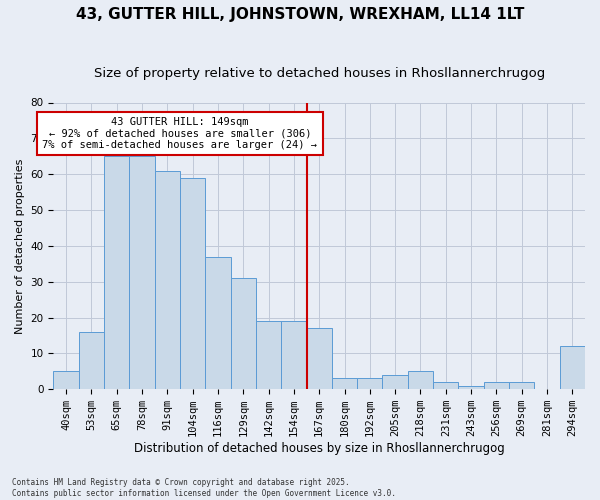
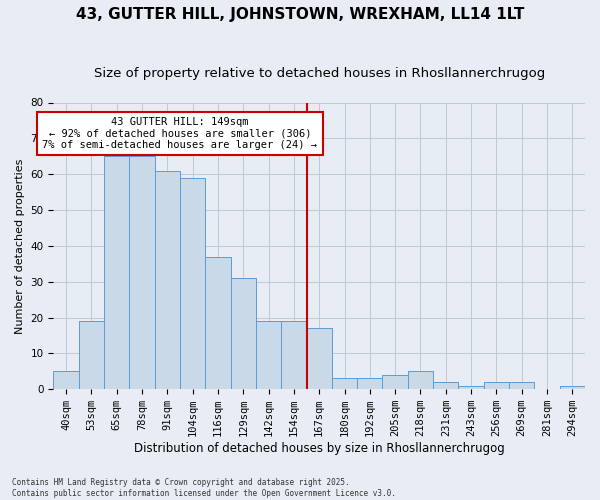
53sqm: 16 -> 19
294sqm: 12 -> 1
